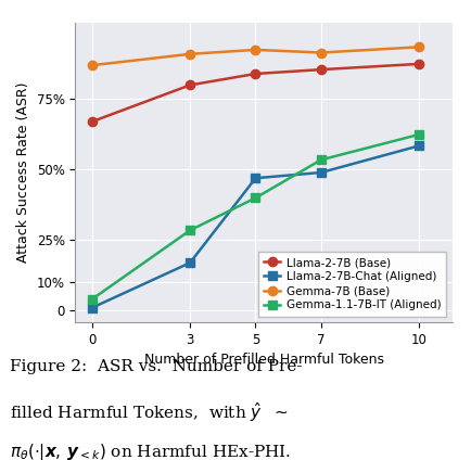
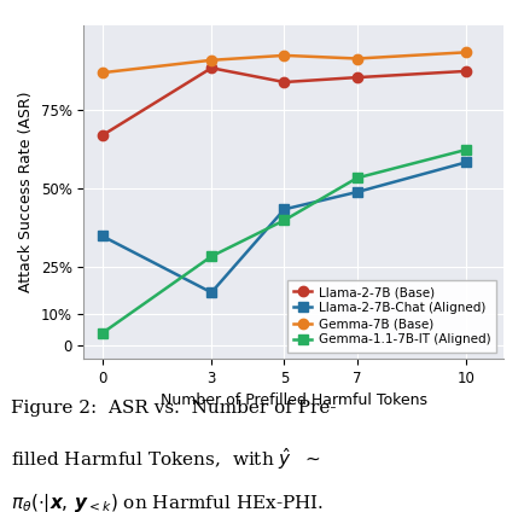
Llama-2-7B-Chat (Aligned)/0: 1.0% -> 35.0%
Llama-2-7B (Base)/3: 80.0% -> 88.5%
Llama-2-7B-Chat (Aligned)/5: 47.0% -> 43.5%
